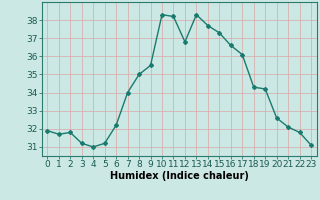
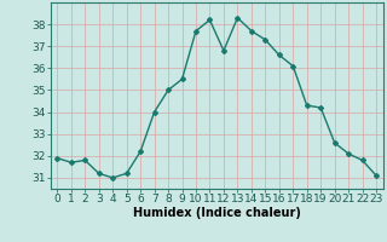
10: 38.3 -> 37.7
